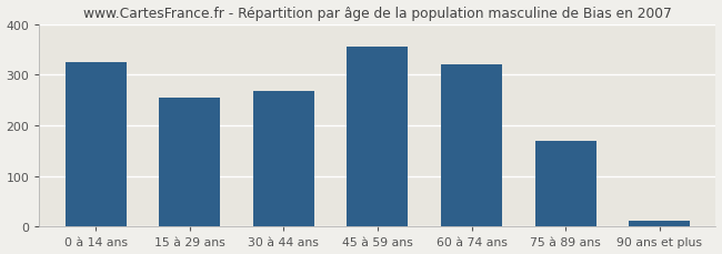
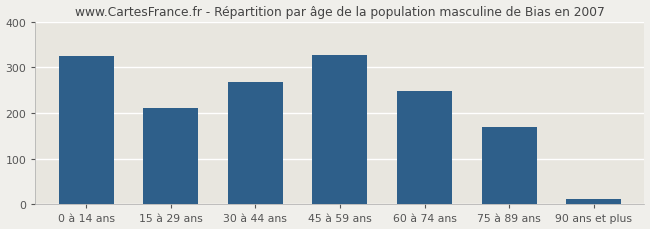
15 à 29 ans: 255 -> 210
45 à 59 ans: 355 -> 326
60 à 74 ans: 320 -> 249
